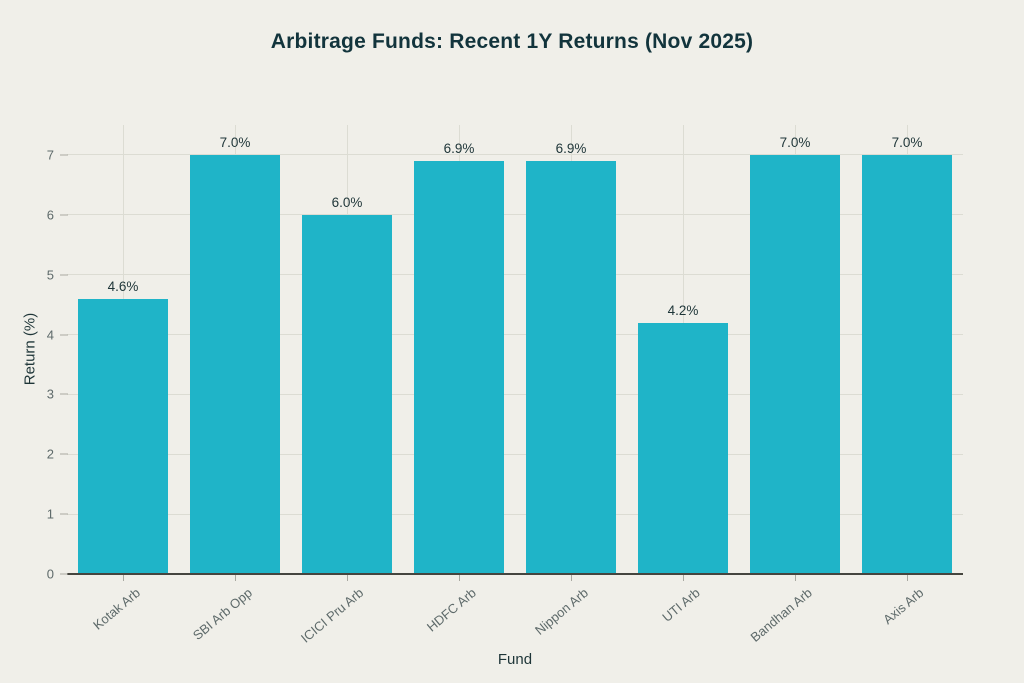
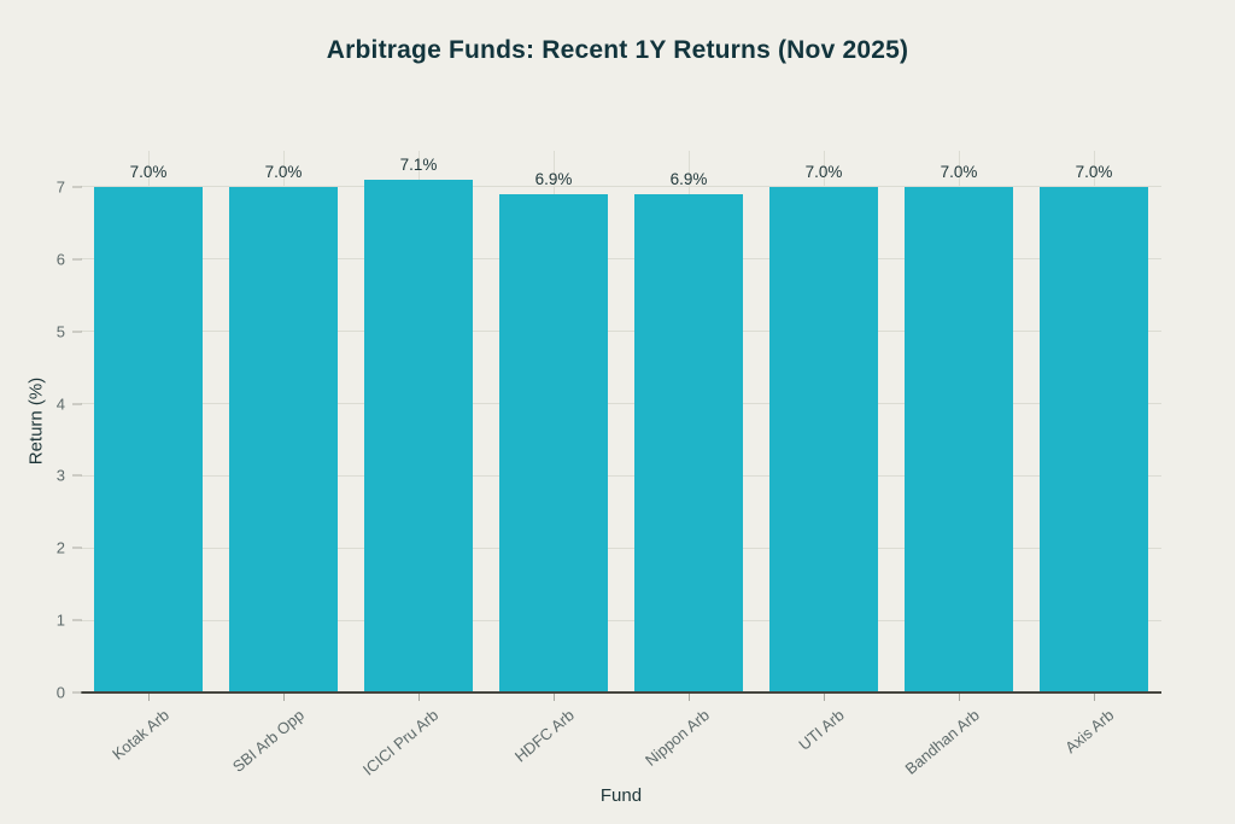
Kotak Arb: 4.6% -> 7.0%
ICICI Pru Arb: 6.0% -> 7.1%
UTI Arb: 4.2% -> 7.0%
